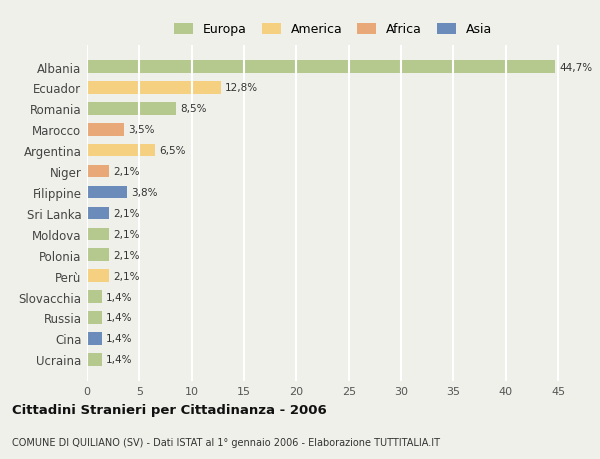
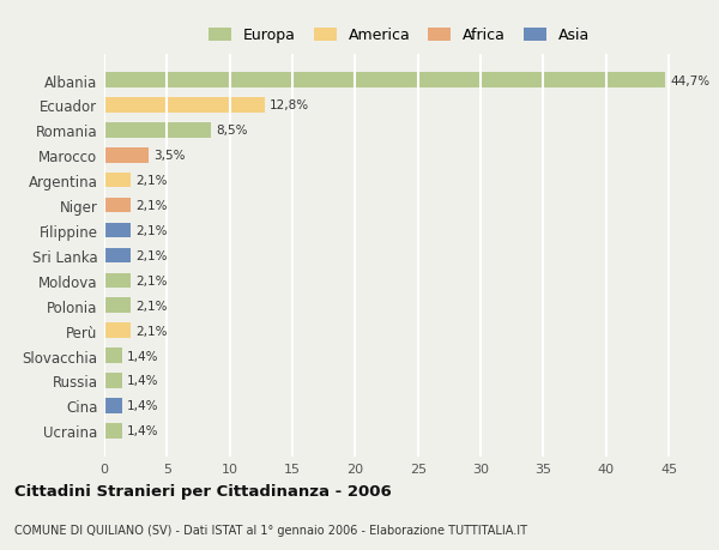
Argentina: 6,5% -> 2,1%
Filippine: 3,8% -> 2,1%
